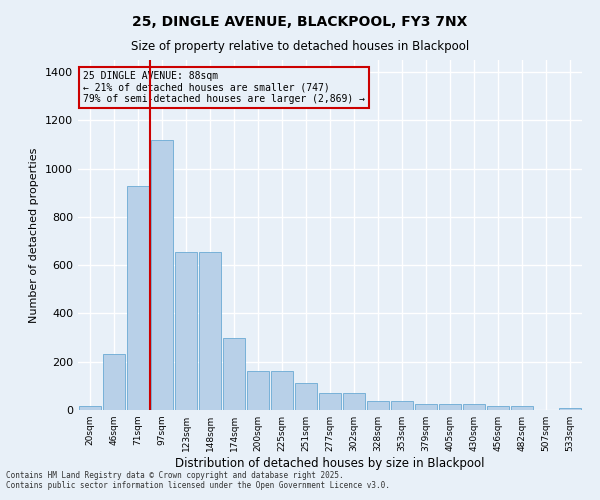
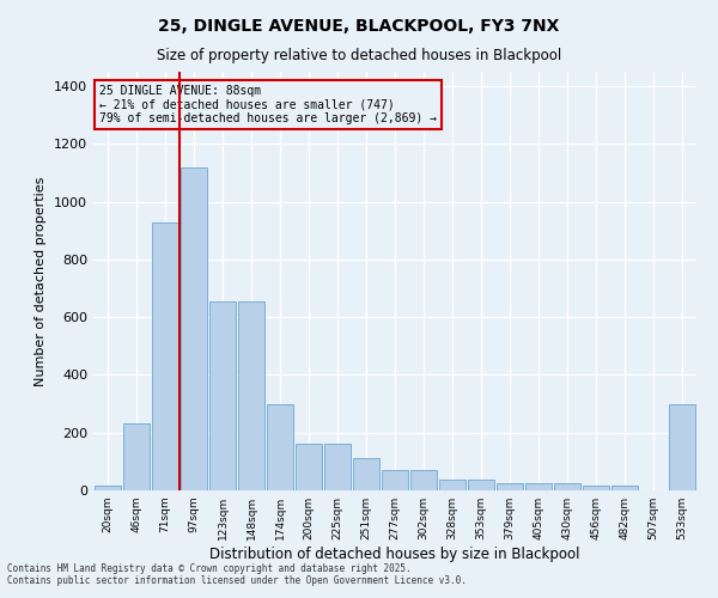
533sqm: 10 -> 300
